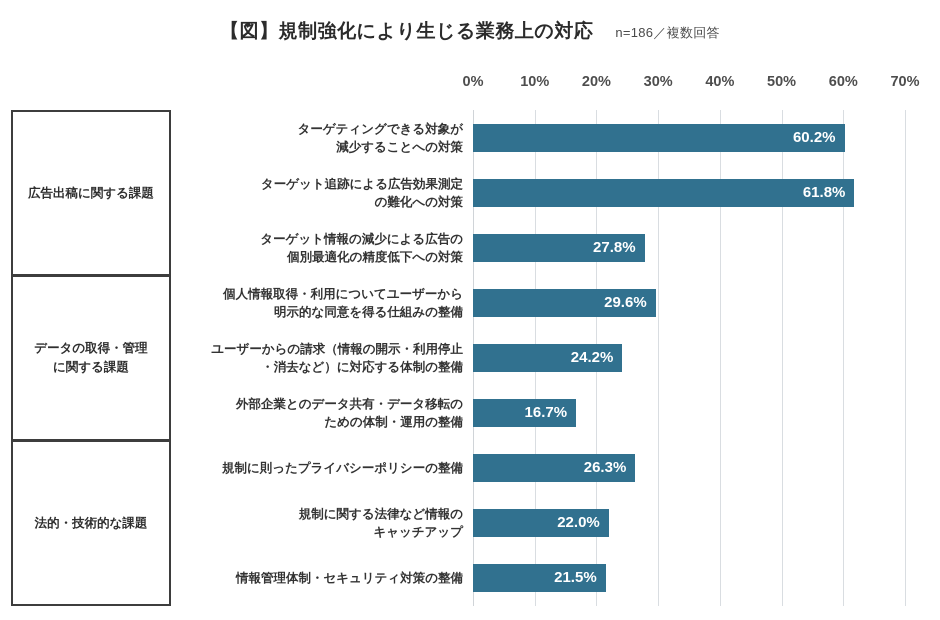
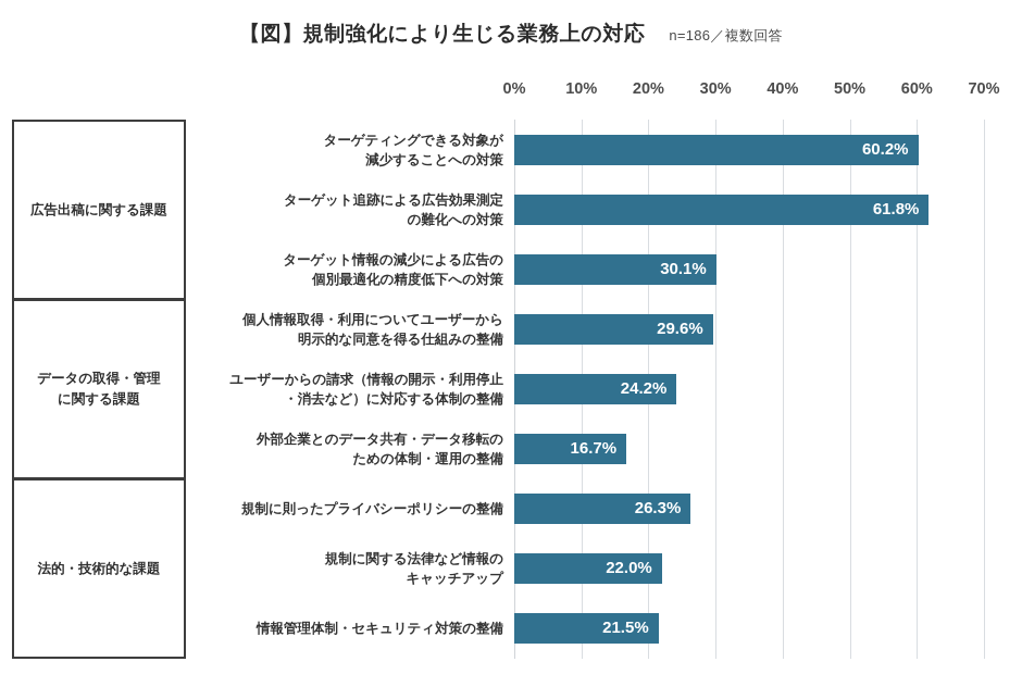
ターゲット情報の減少による広告の 個別最適化の精度低下への対策: 27.8% -> 30.1%
